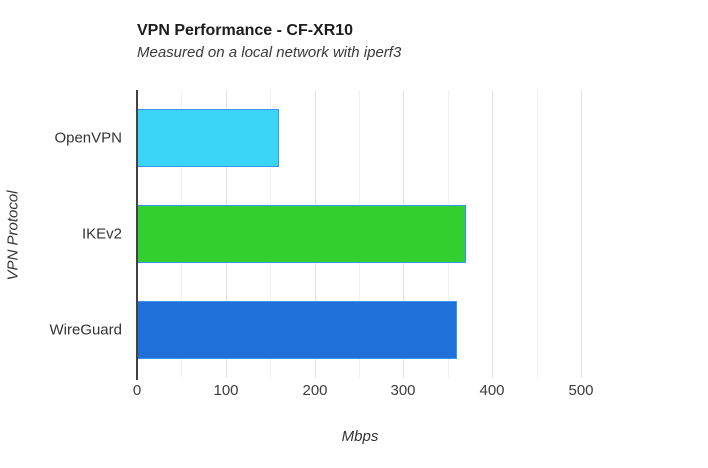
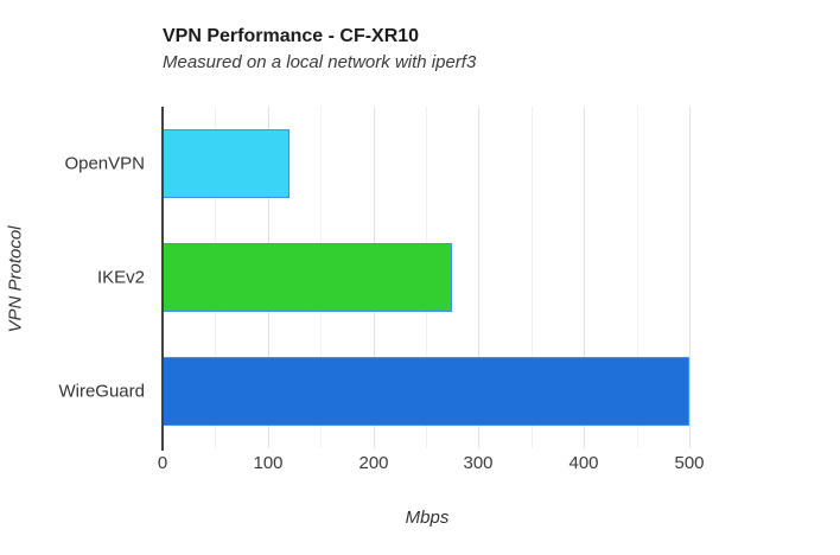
OpenVPN: 160 -> 120
IKEv2: 370 -> 280
WireGuard: 360 -> 500
